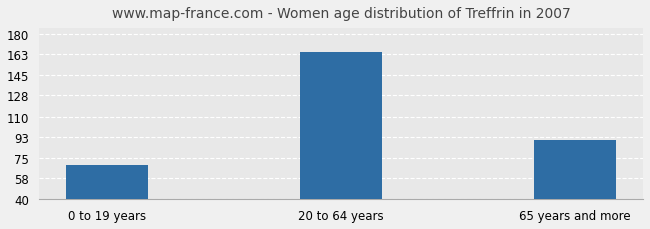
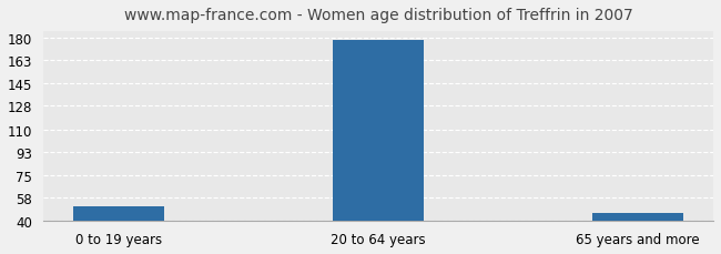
0 to 19 years: 69 -> 51
20 to 64 years: 165 -> 178
65 years and more: 90 -> 46
